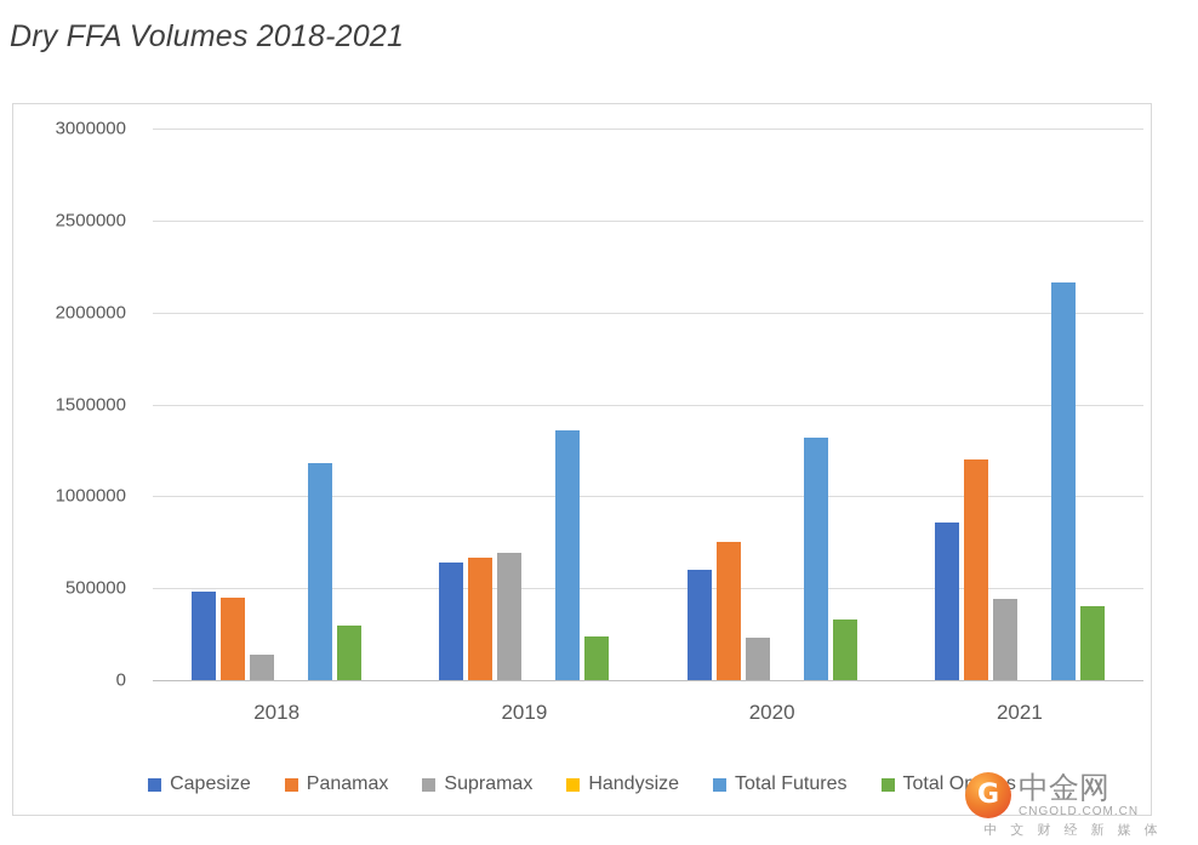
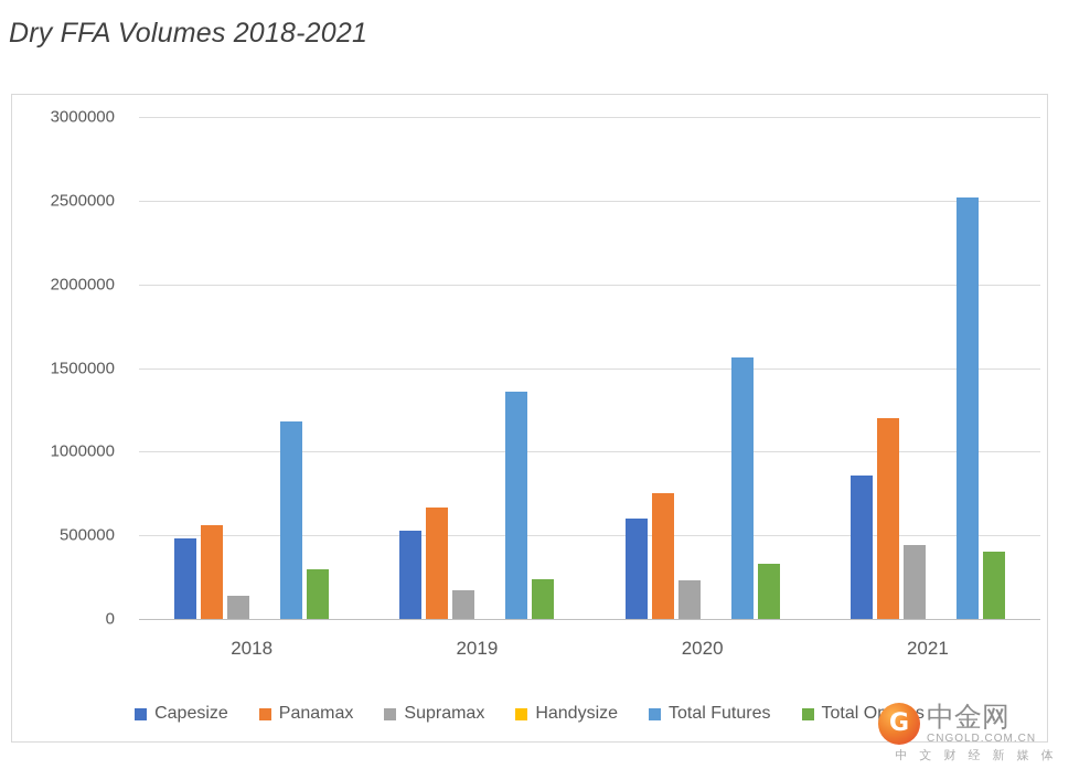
Panamax/2018: 450000 -> 560000
Capesize/2019: 640000 -> 530000
Supramax/2019: 690000 -> 170000
Total Futures/2020: 1320000 -> 1560000
Total Futures/2021: 2160000 -> 2520000
